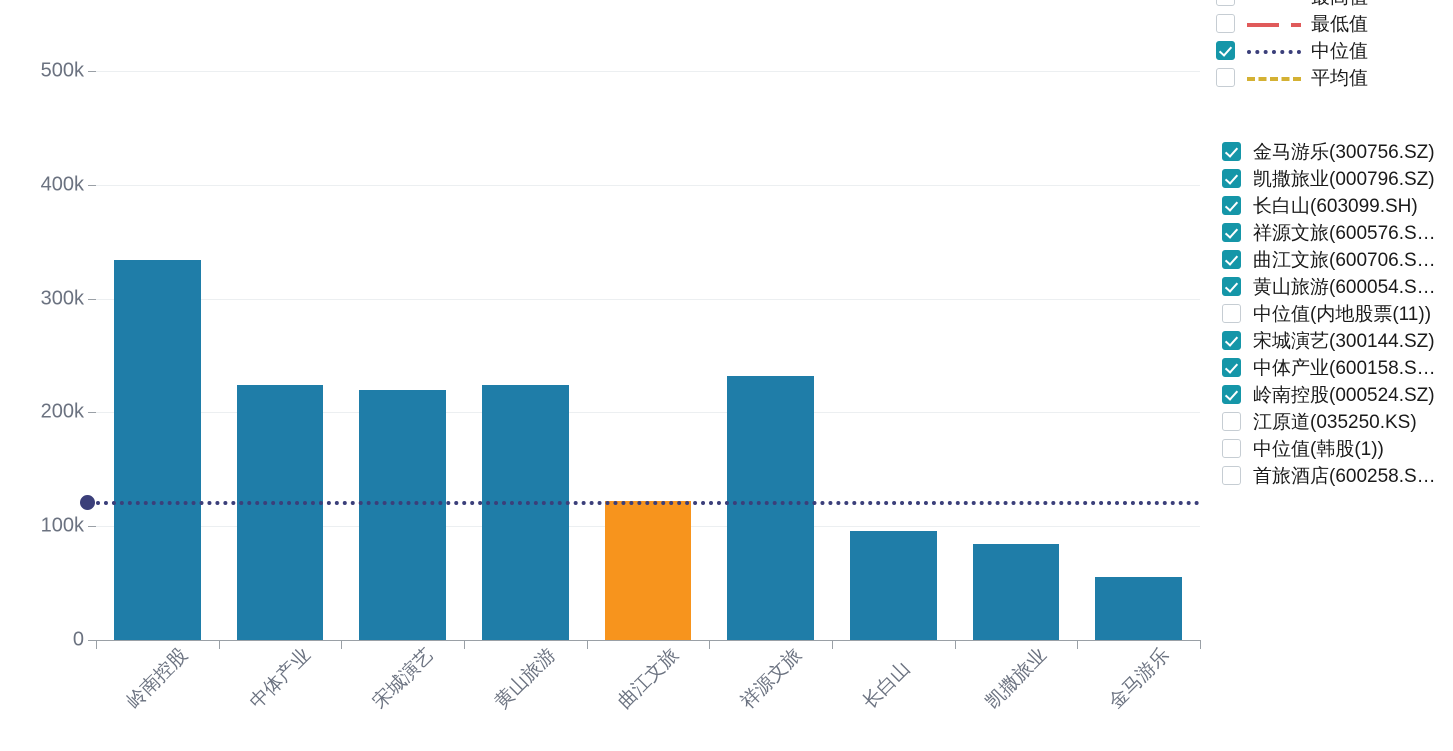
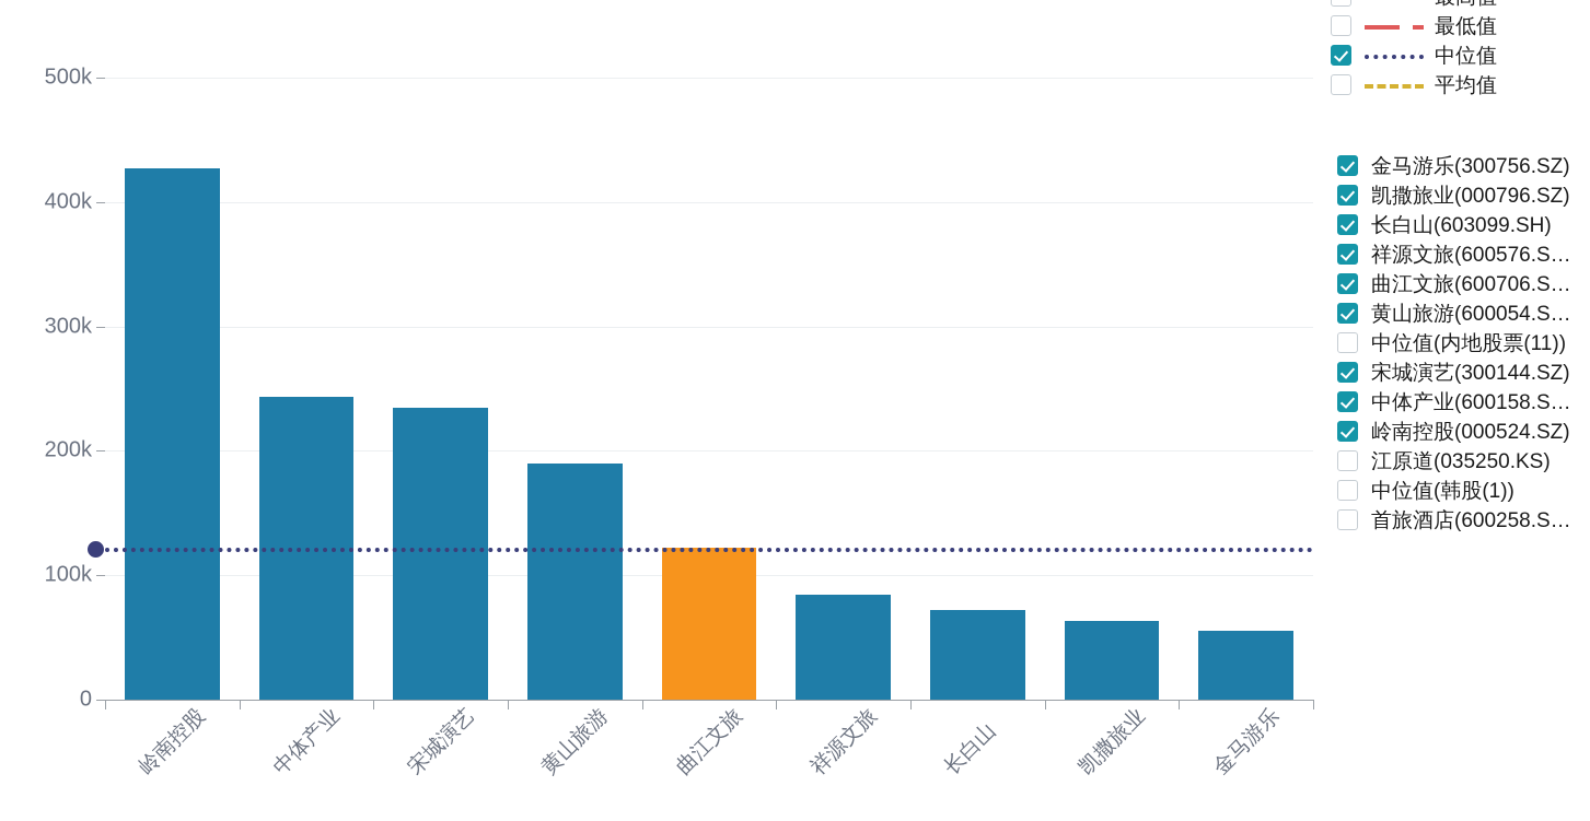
岭南控股: 334k -> 427k
中体产业: 224k -> 243k
宋城演艺: 220k -> 235k
黄山旅游: 224k -> 190k
祥源文旅: 232k -> 84k
长白山: 96k -> 72k
凯撒旅业: 84k -> 63k
